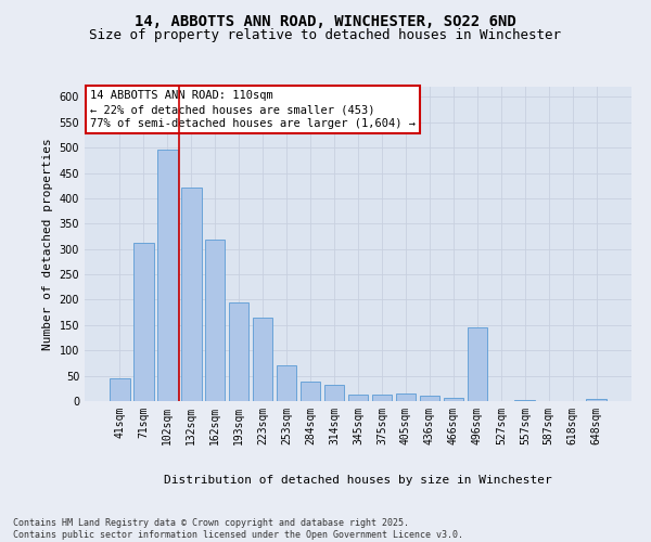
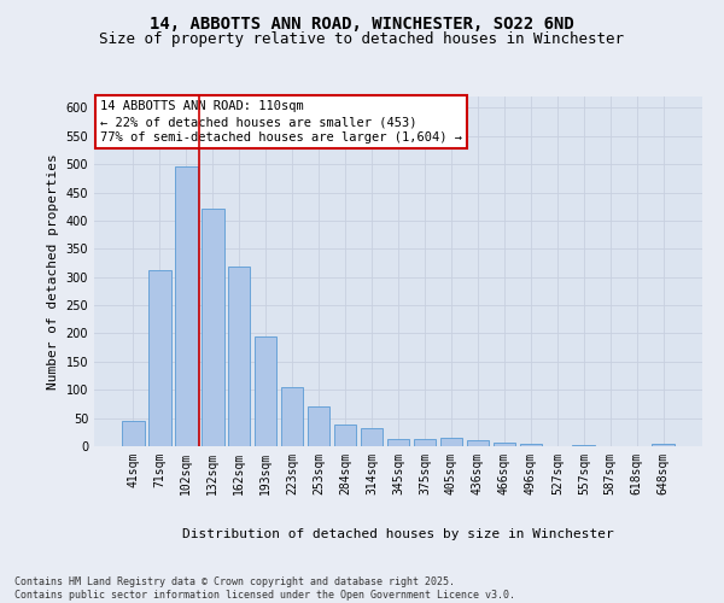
223sqm: 165 -> 104
496sqm: 145 -> 5
